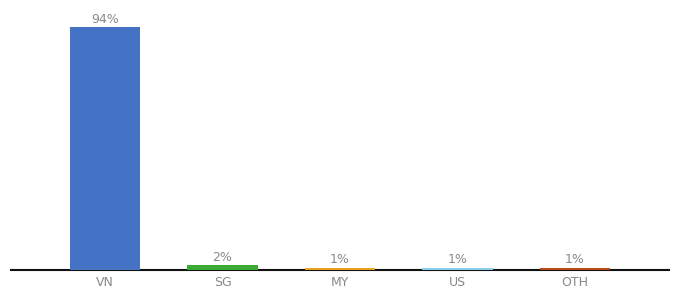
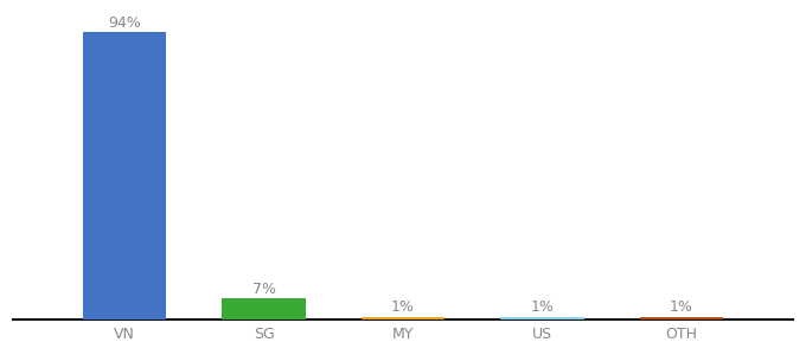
SG: 2% -> 7%
